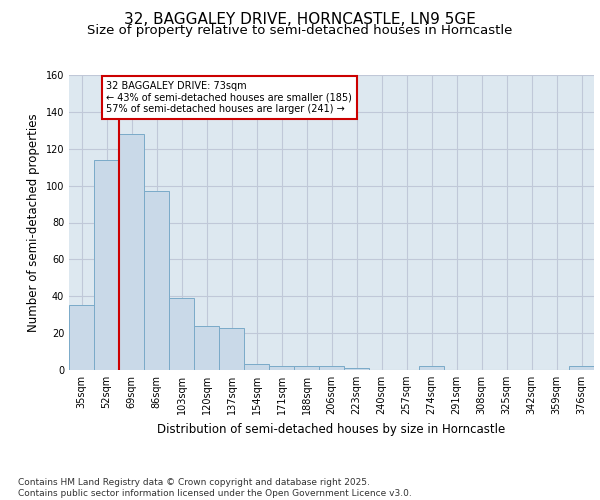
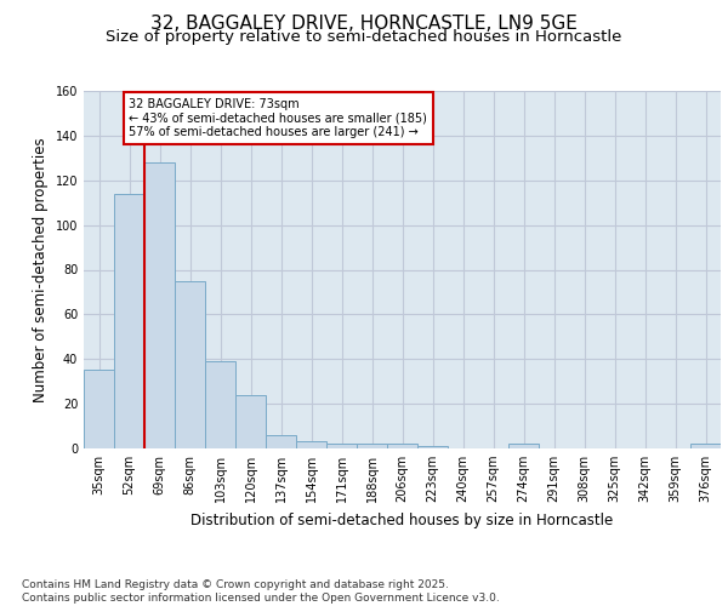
86sqm: 97 -> 75
137sqm: 23 -> 6
